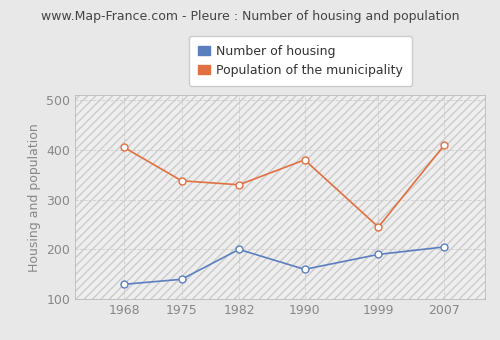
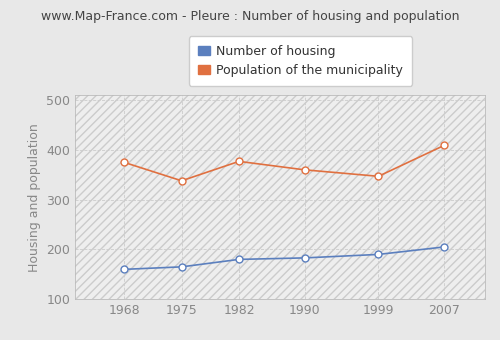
Number of housing/1968: 130 -> 160
Population of the municipality/1968: 405 -> 375
Number of housing/1975: 140 -> 165
Number of housing/1982: 200 -> 180
Population of the municipality/1982: 330 -> 377
Number of housing/1990: 160 -> 183
Population of the municipality/1990: 380 -> 360
Population of the municipality/1999: 245 -> 347
